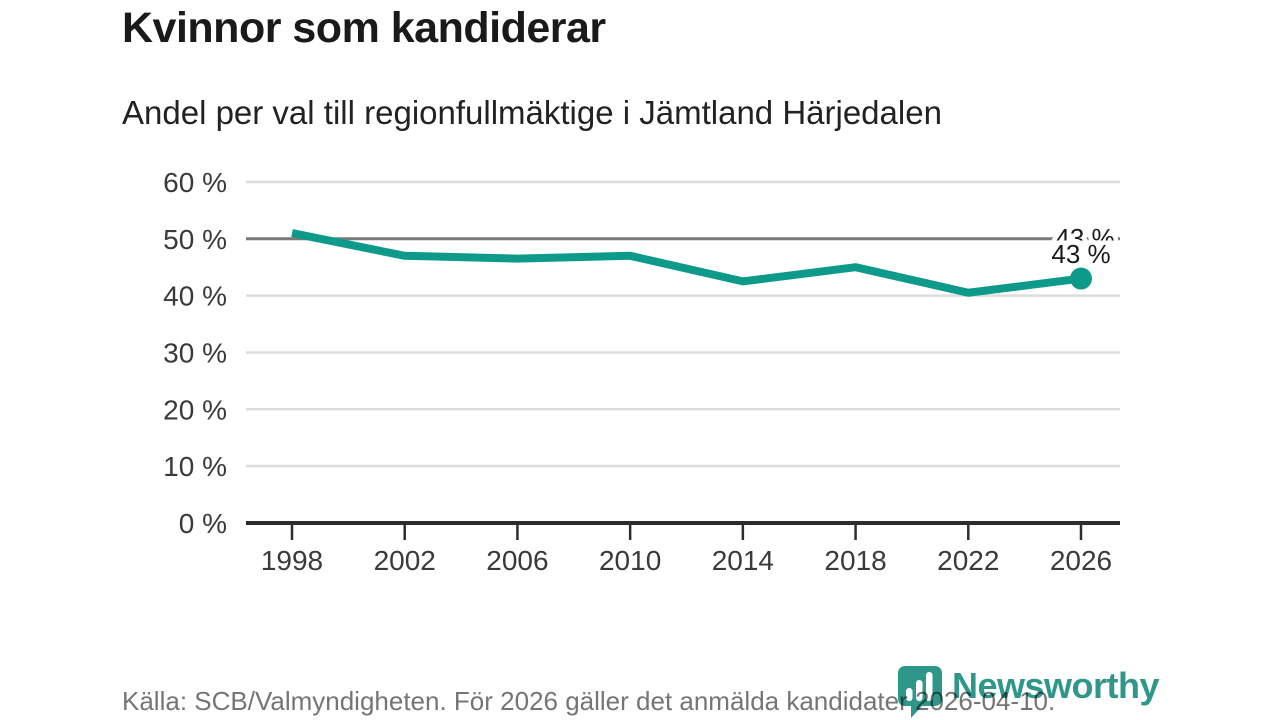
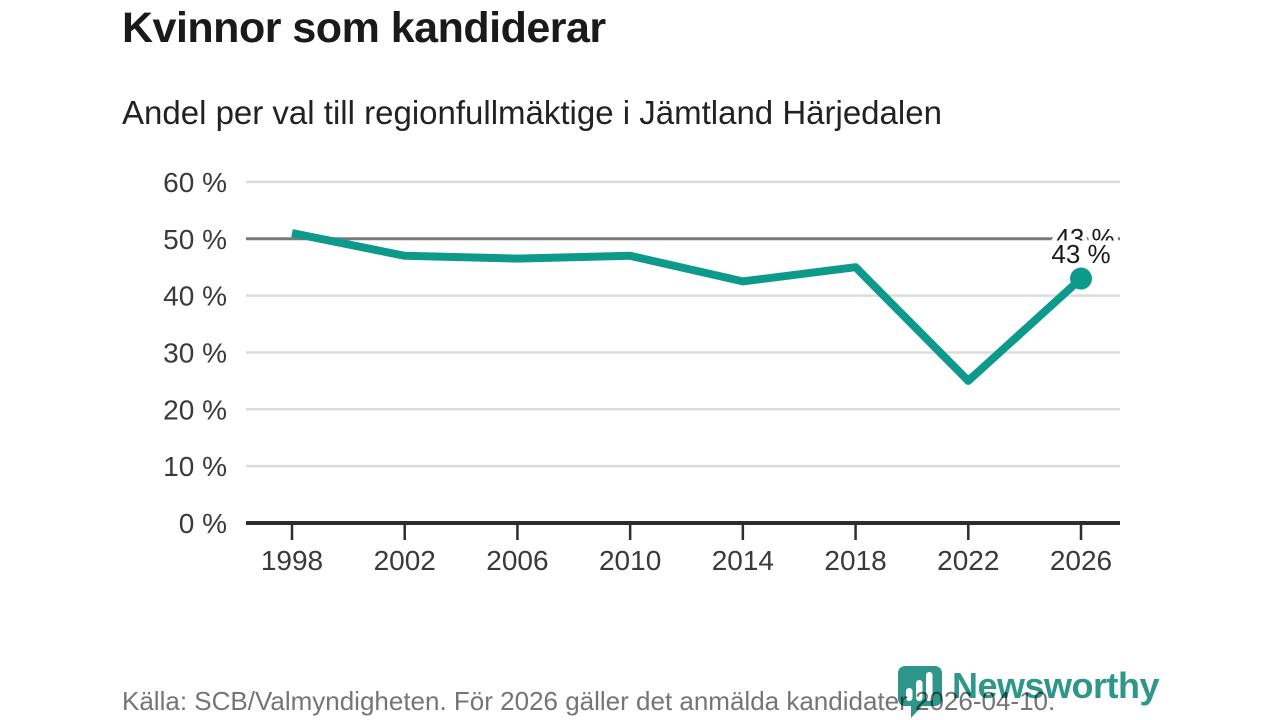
2022: 40% -> 25%
